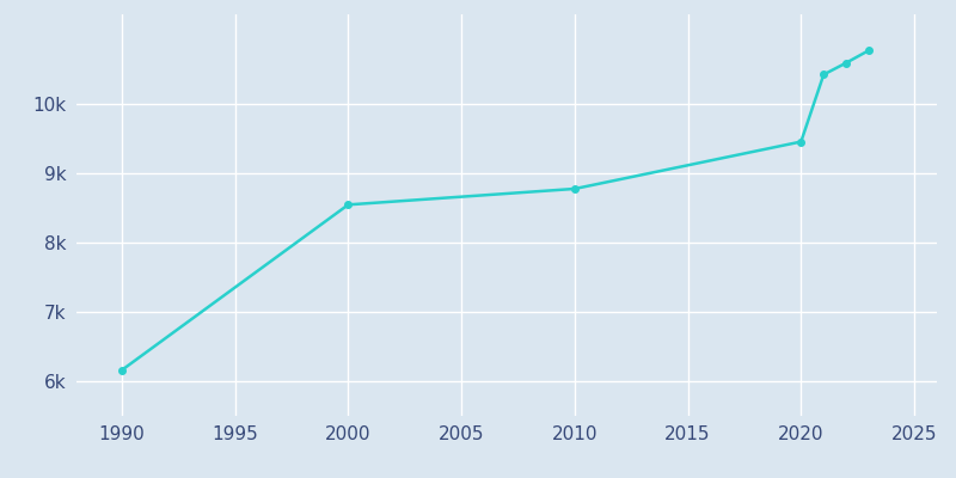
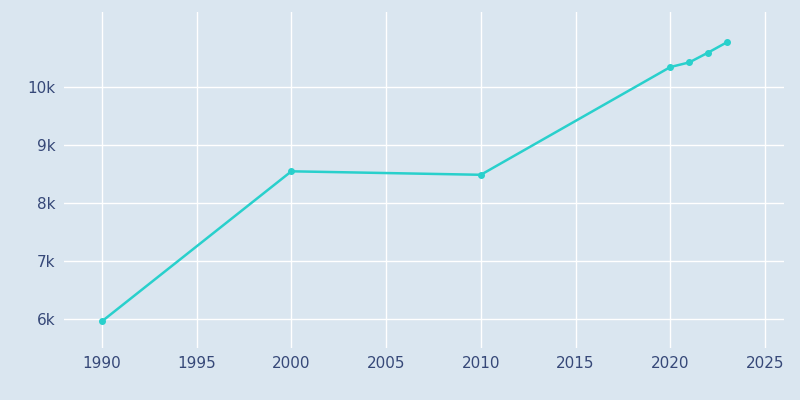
1990: 6.16k -> 5.96k
2010: 8.78k -> 8.49k
2020: 9.46k -> 10.35k
